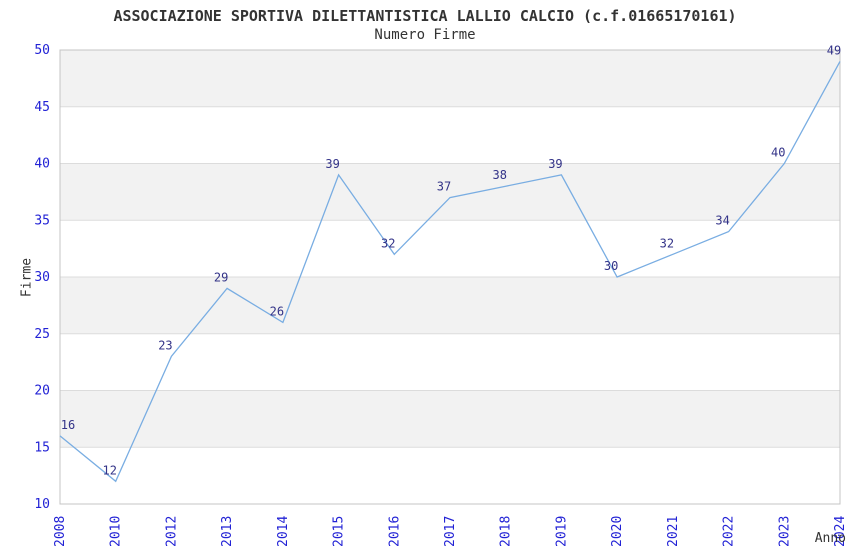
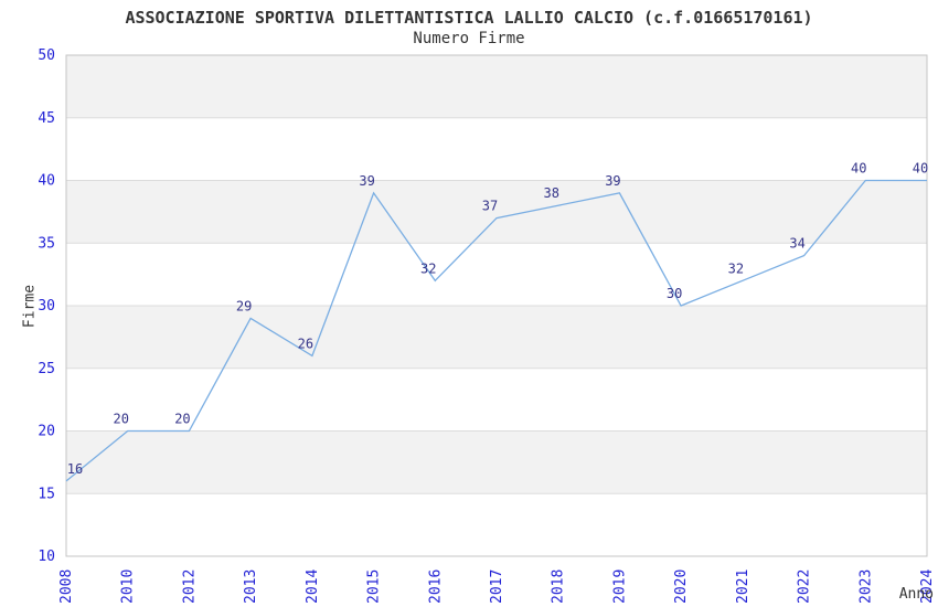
2010: 12 -> 20
2012: 23 -> 20
2024: 49 -> 40
